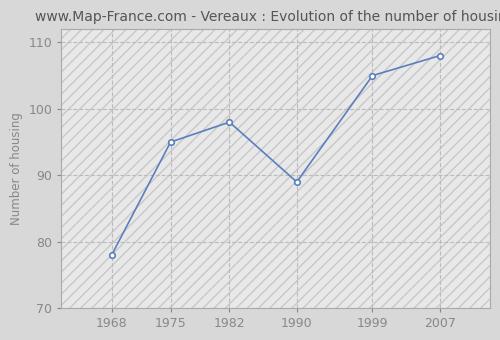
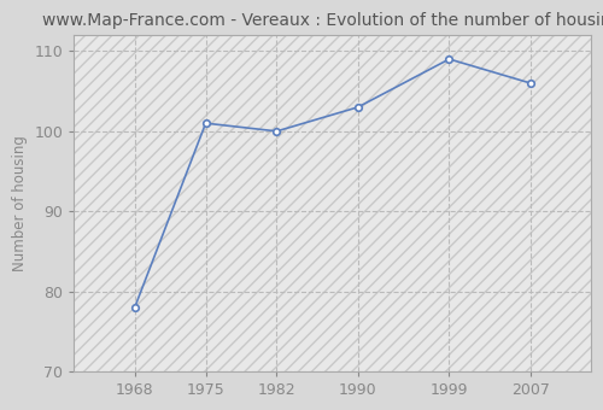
1975: 95 -> 101
1982: 98 -> 100
1990: 89 -> 103
1999: 105 -> 109
2007: 108 -> 106
